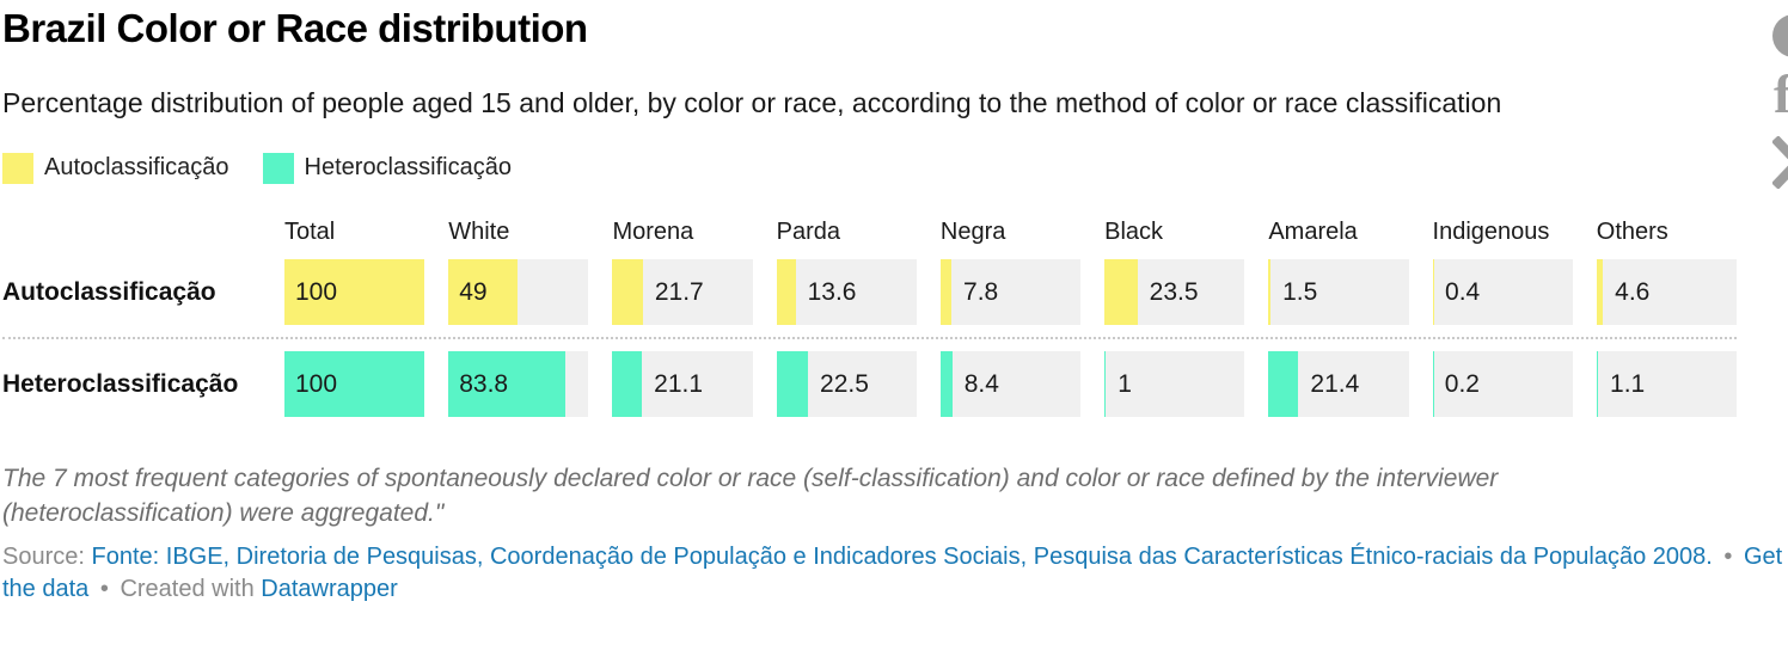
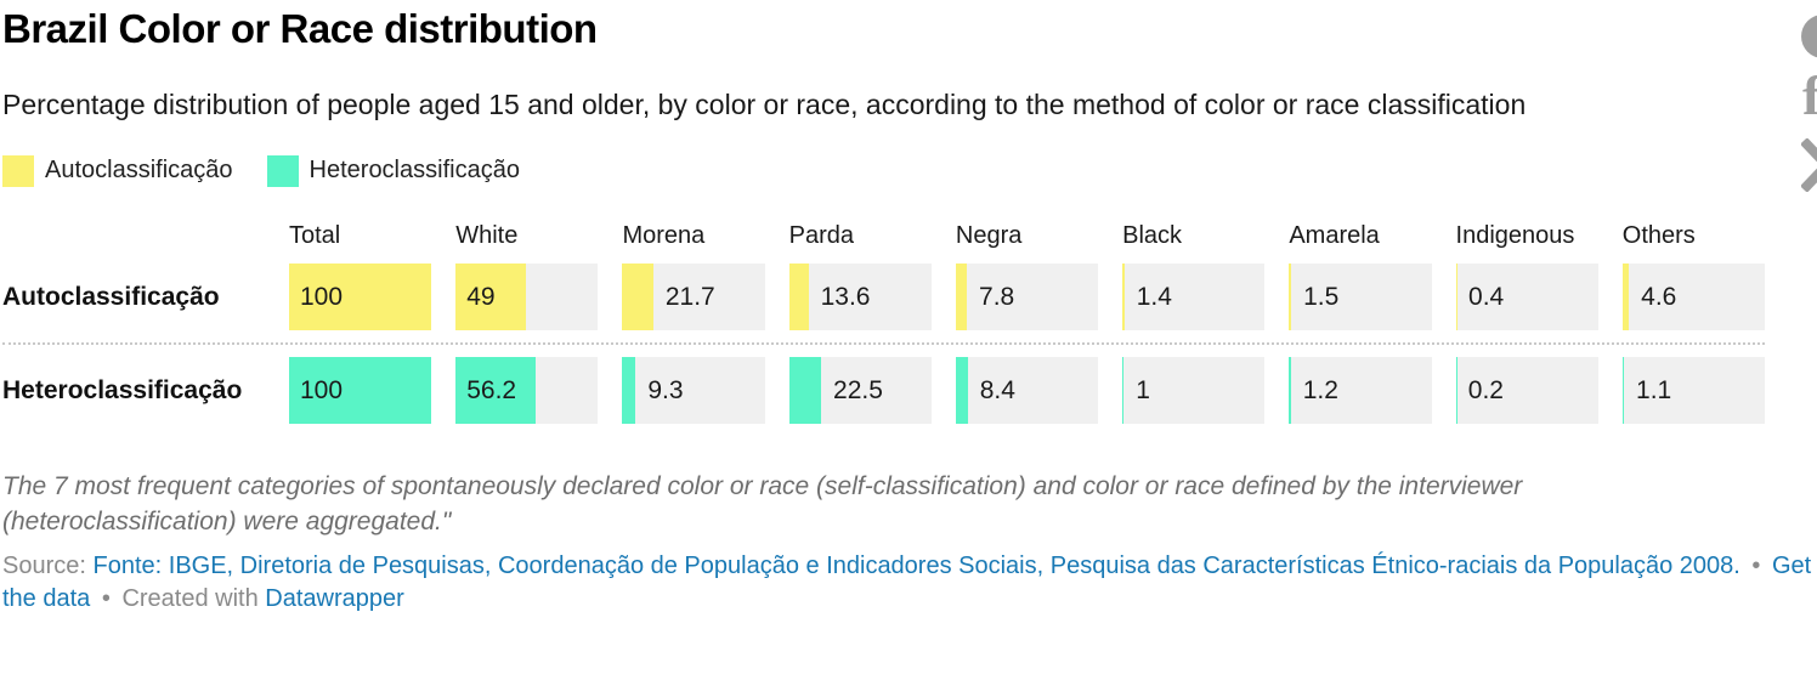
Heteroclassificação/White: 83.8 -> 56.2
Heteroclassificação/Morena: 21.1 -> 9.3
Autoclassificação/Black: 23.5 -> 1.4
Heteroclassificação/Amarela: 21.4 -> 1.2
